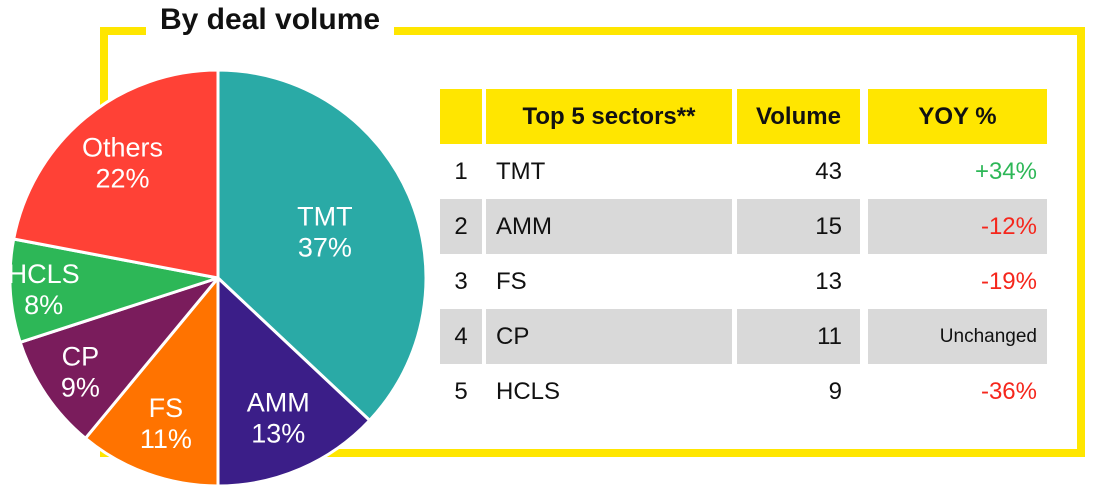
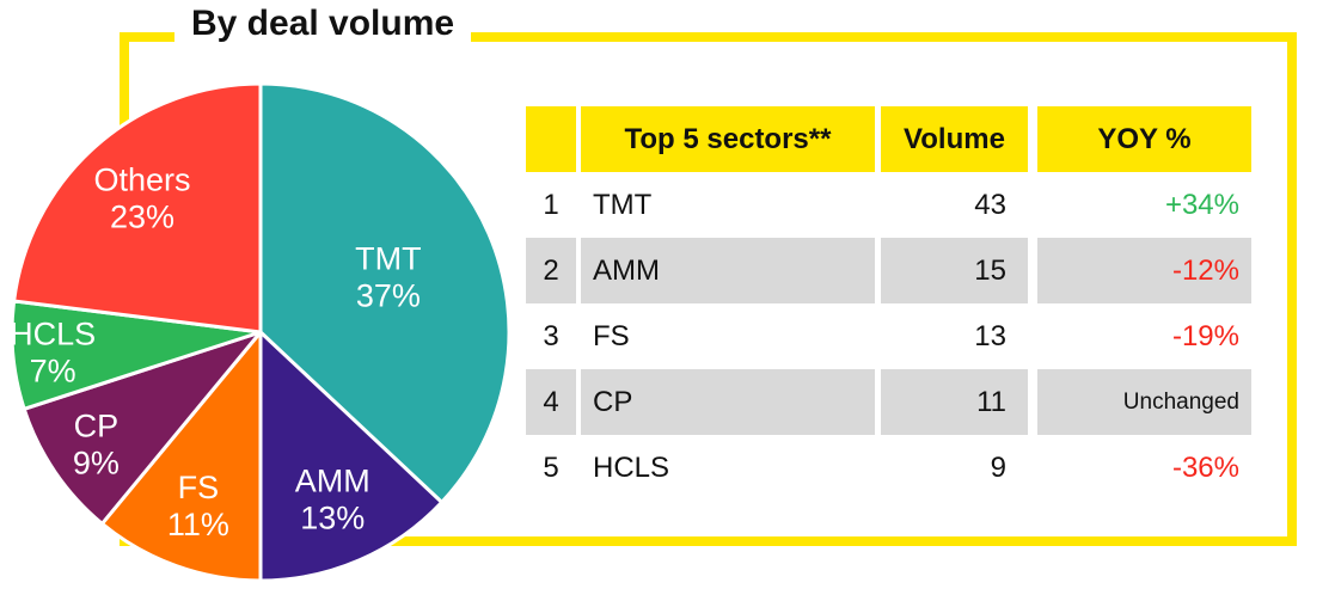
HCLS: 8% -> 7%
Others: 22% -> 23%
